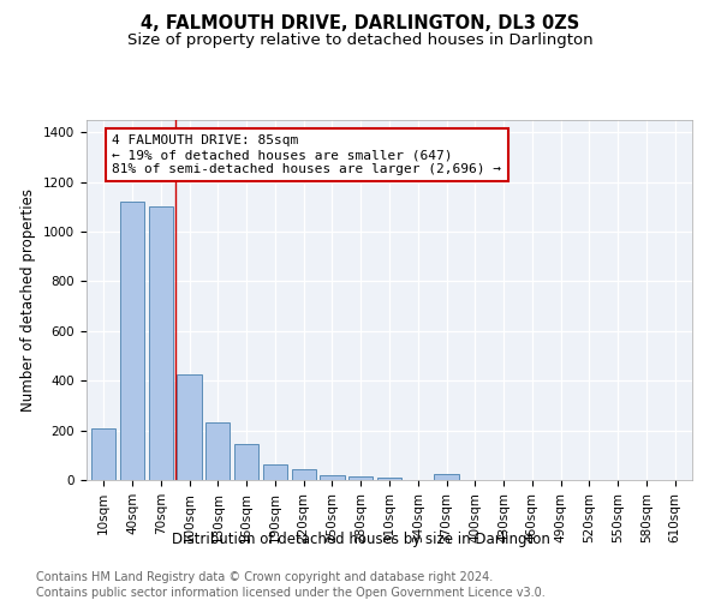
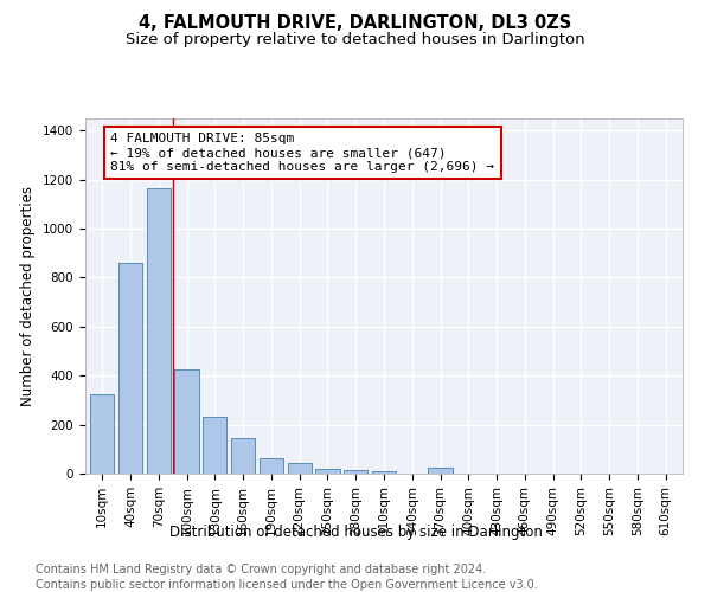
10sqm: 210 -> 325
40sqm: 1120 -> 860
70sqm: 1100 -> 1165
